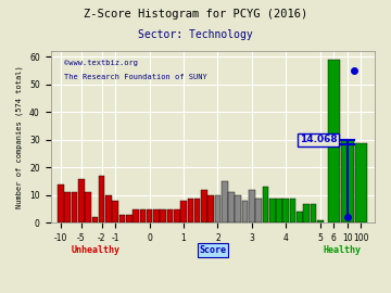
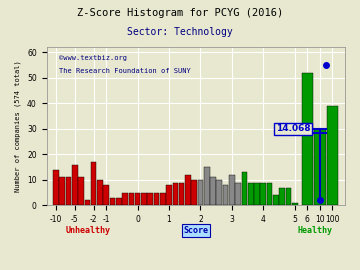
6: 59 -> 52
100: 29 -> 39
